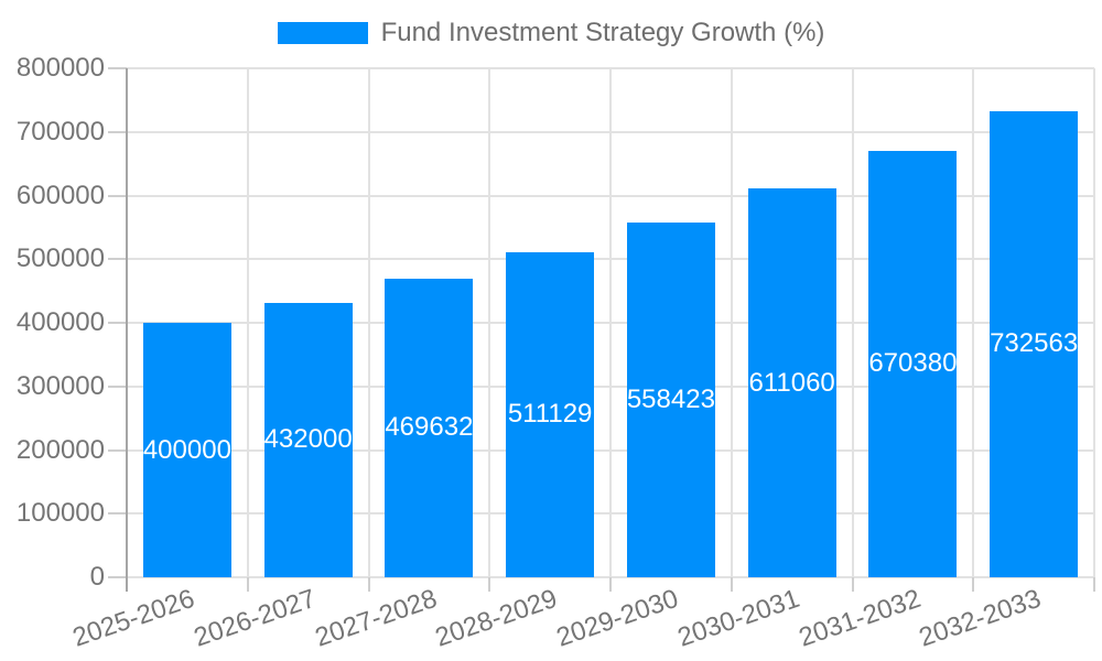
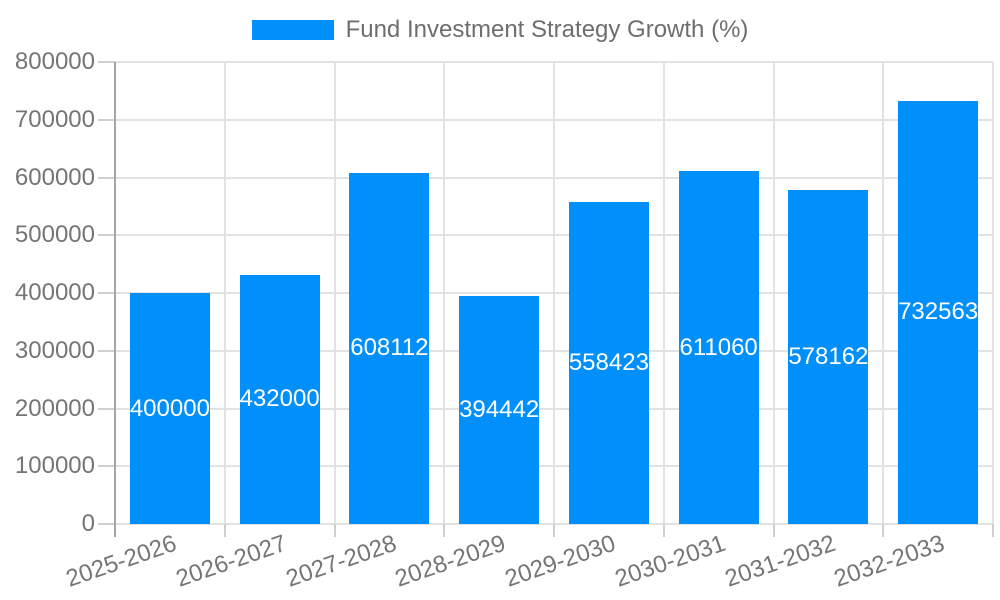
2027-2028: 469632 -> 608112
2028-2029: 511129 -> 394442
2031-2032: 670380 -> 578162
